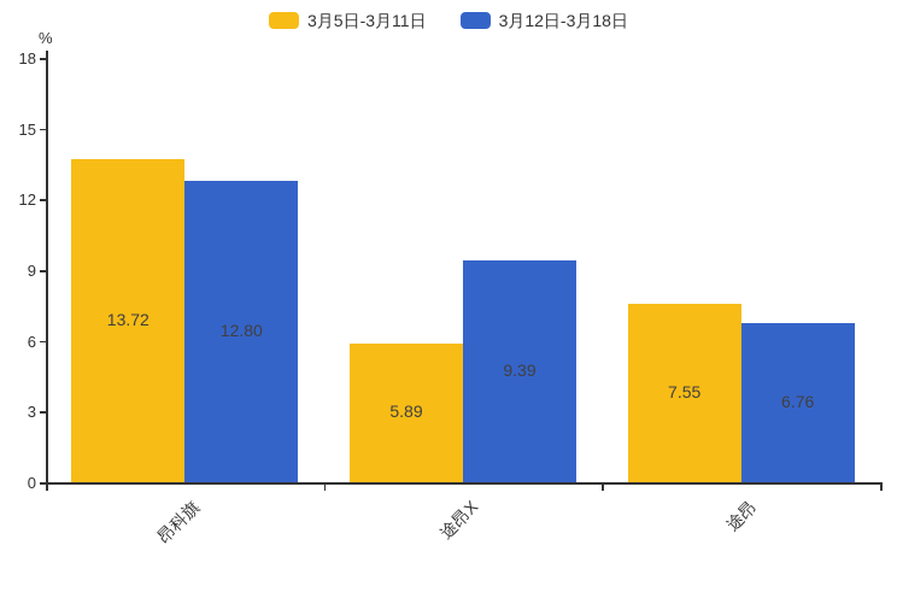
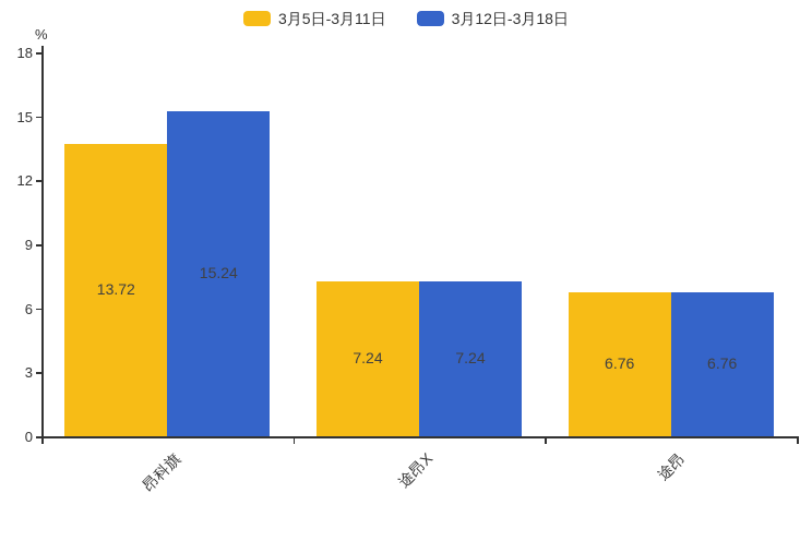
3月12日-3月18日/昂科旗: 12.80 -> 15.24
3月5日-3月11日/途昂X: 5.89 -> 7.24
3月12日-3月18日/途昂X: 9.39 -> 7.24
3月5日-3月11日/途昂: 7.55 -> 6.76
